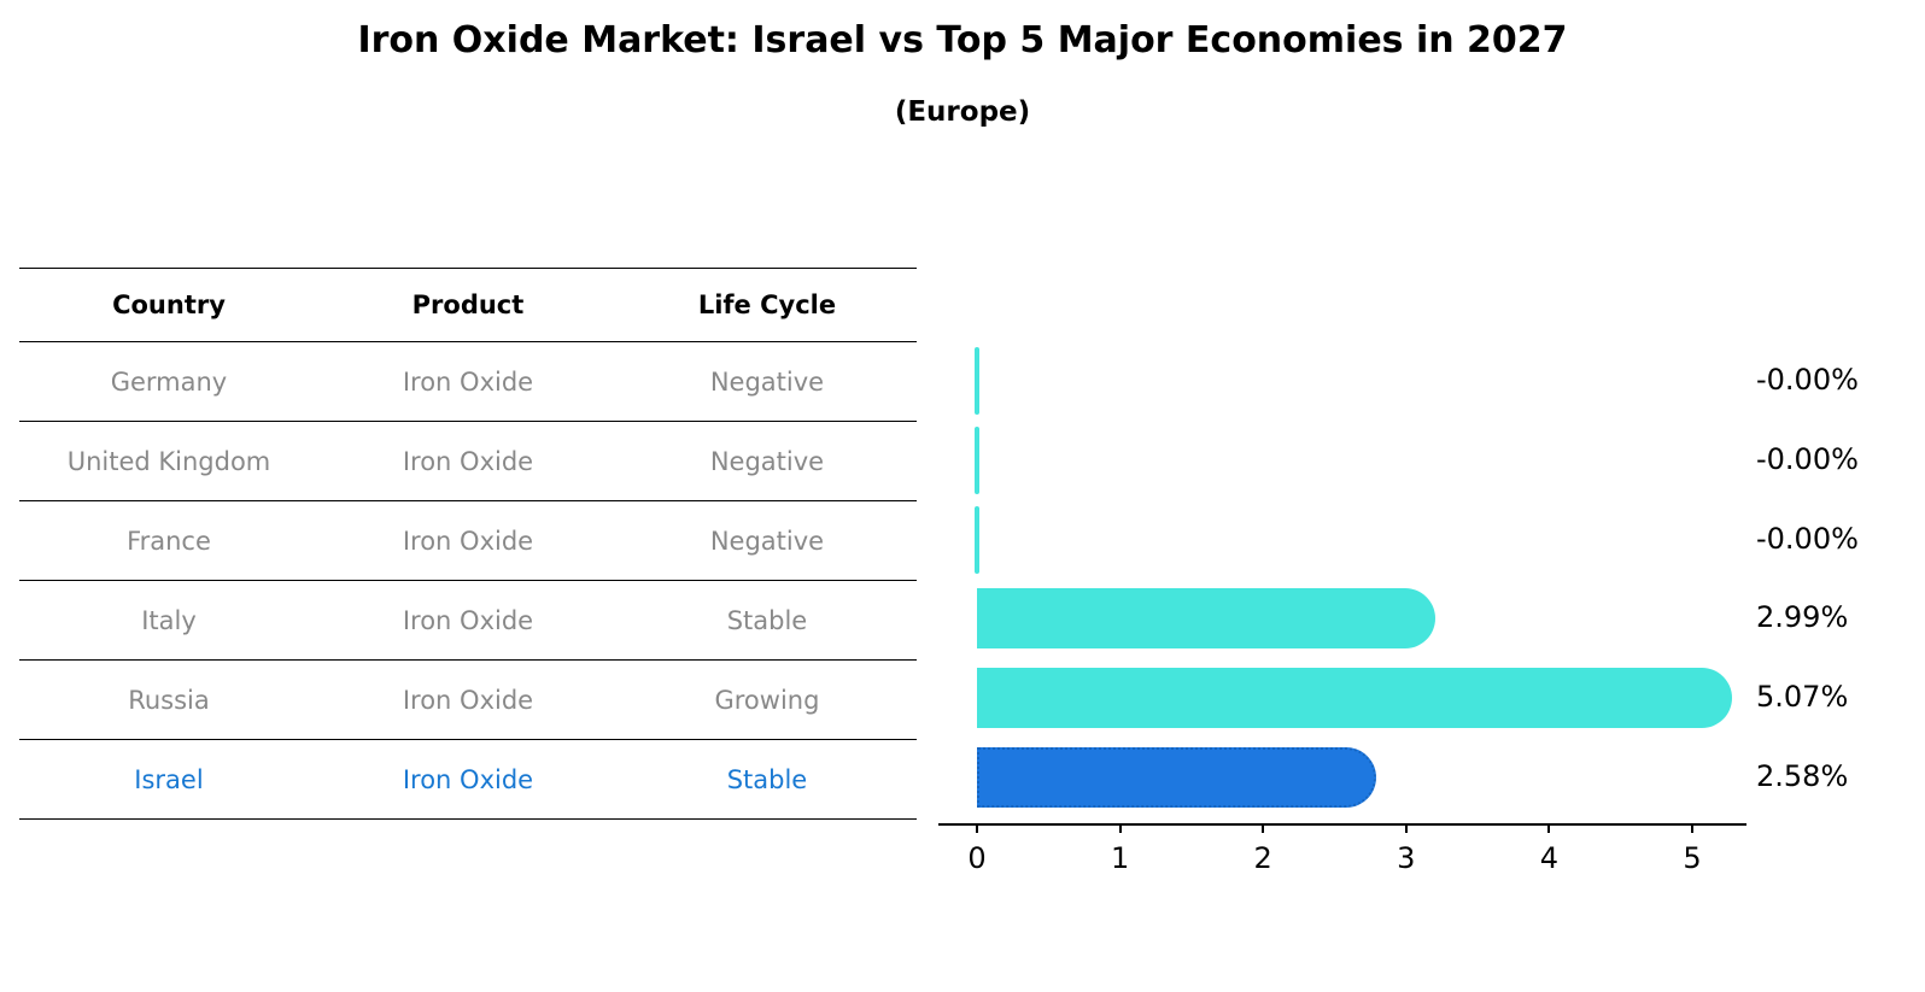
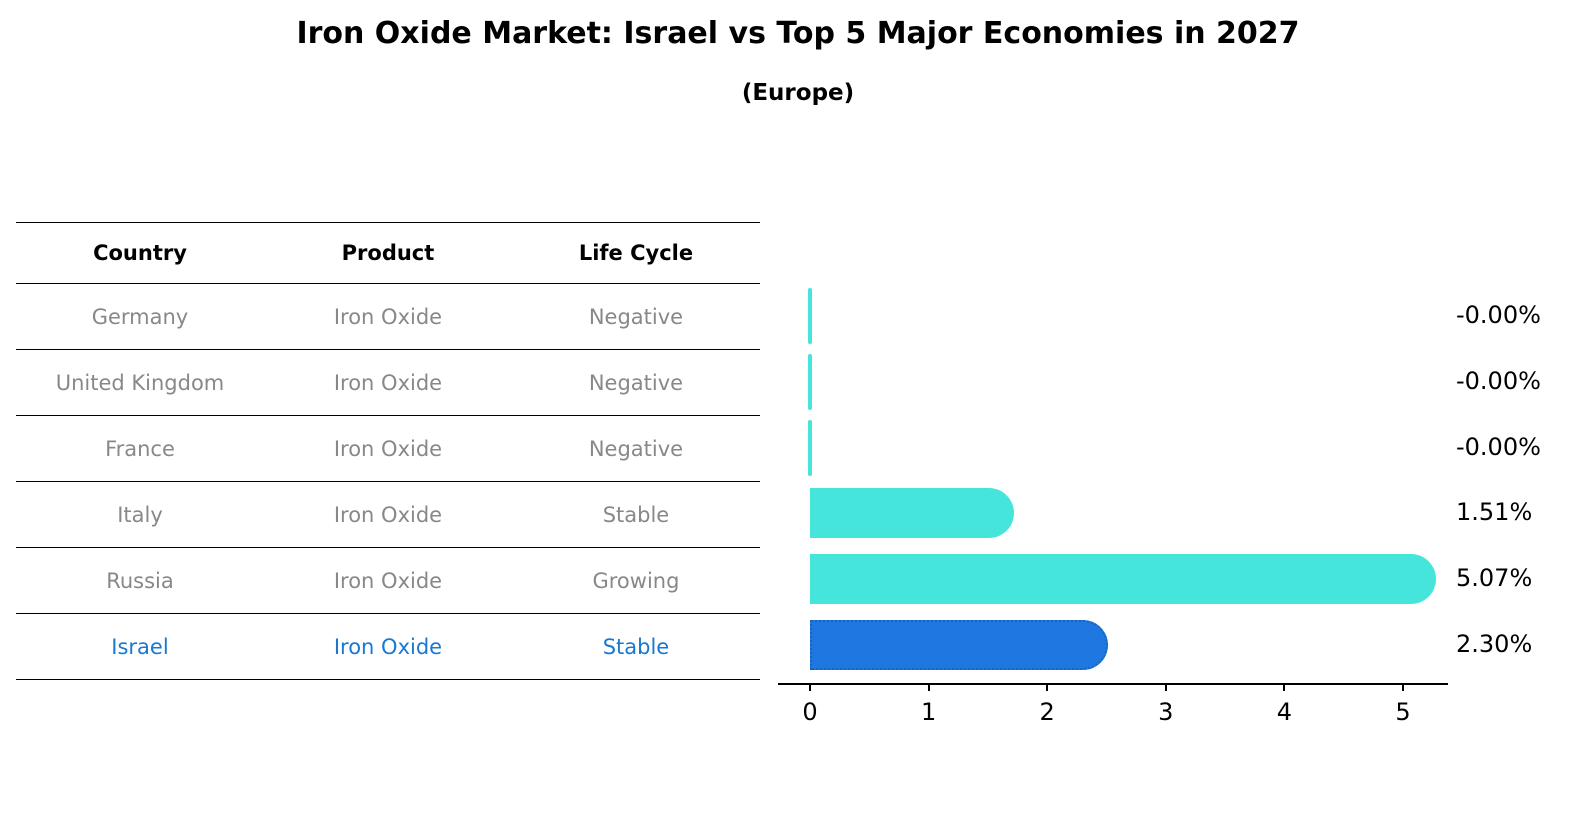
Italy: 2.99% -> 1.51%
Israel: 2.58% -> 2.30%
